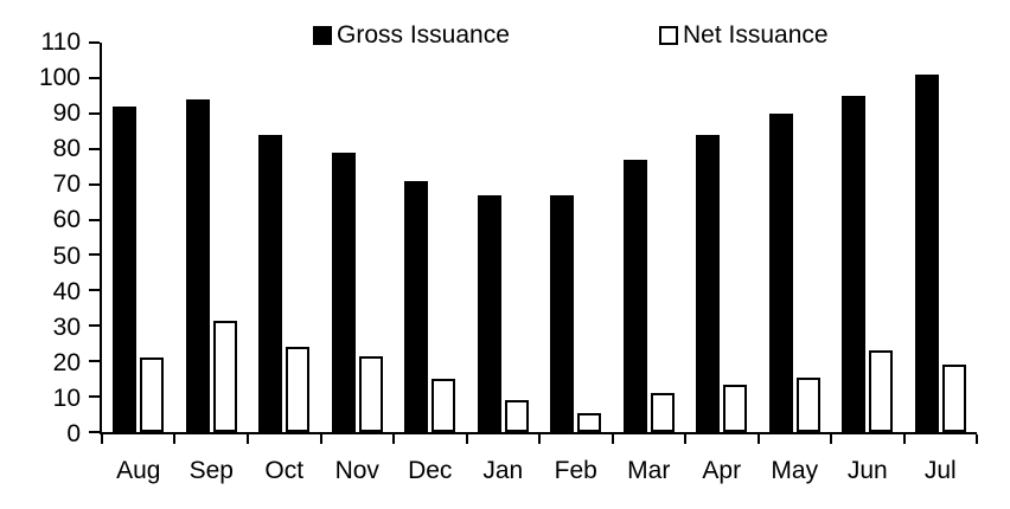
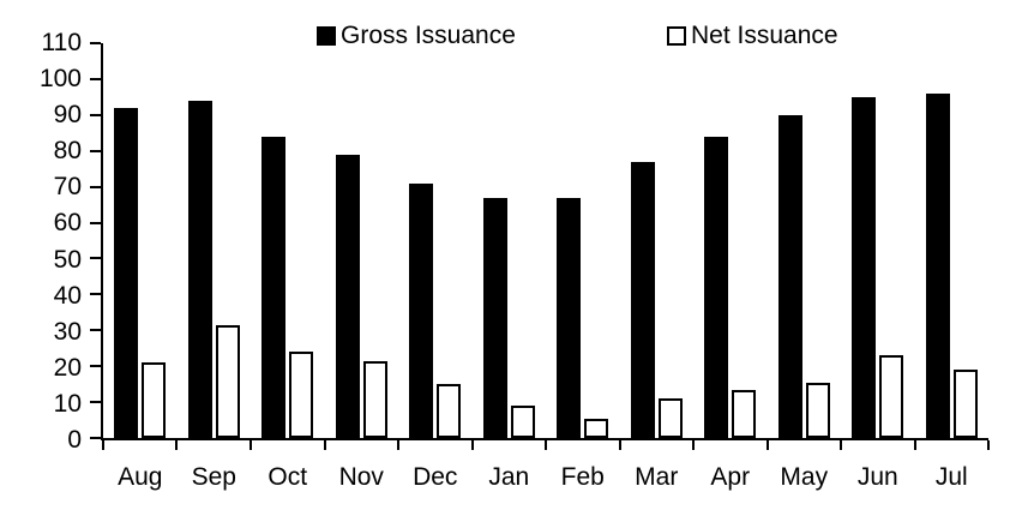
Gross Issuance/Jul: 101 -> 96
